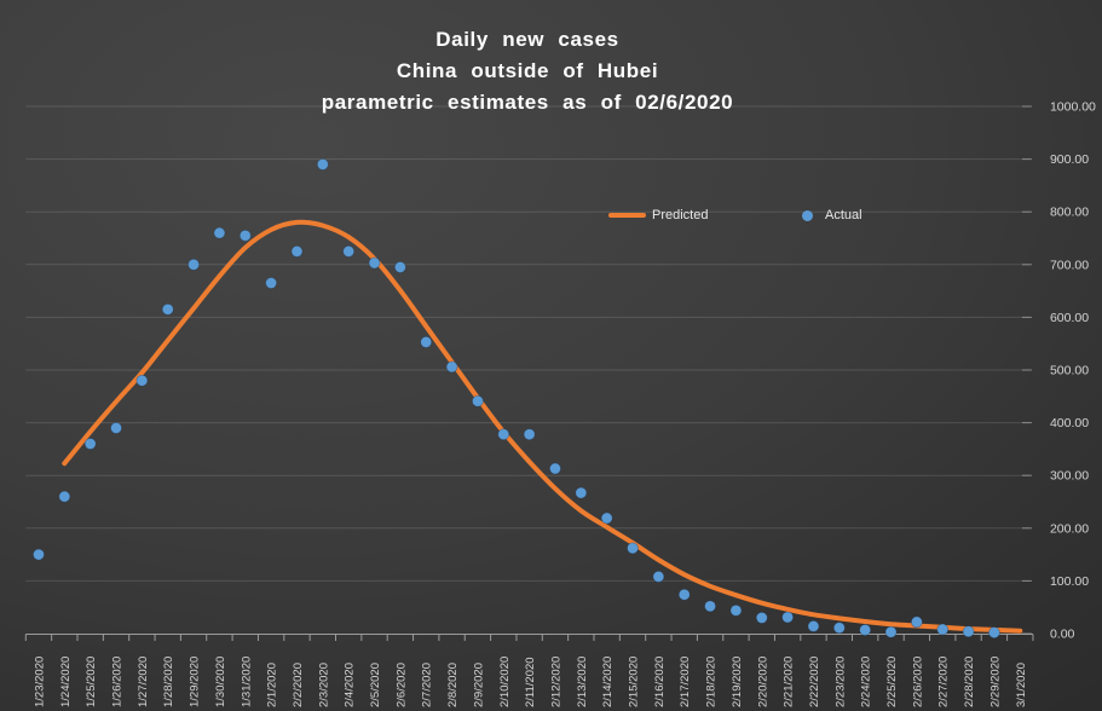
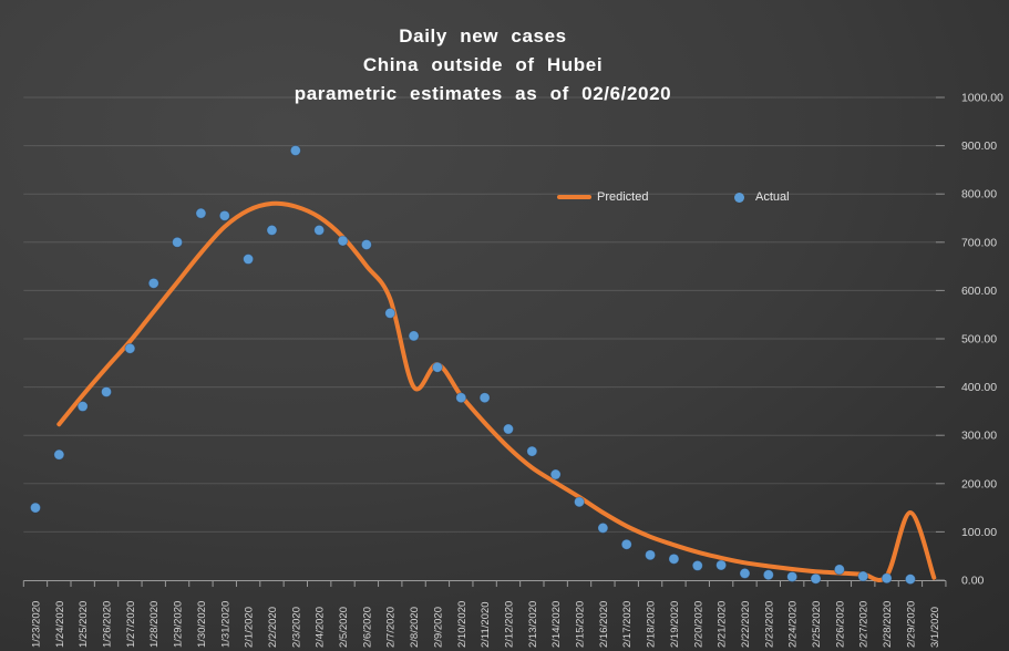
Predicted/2/8/2020: 520 -> 400
Predicted/2/29/2020: 10 -> 140
